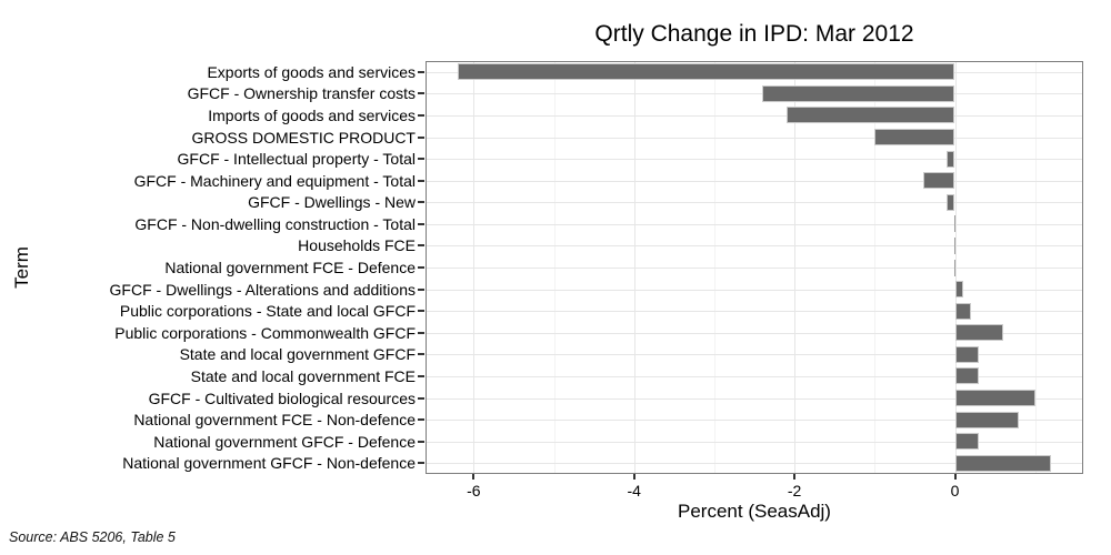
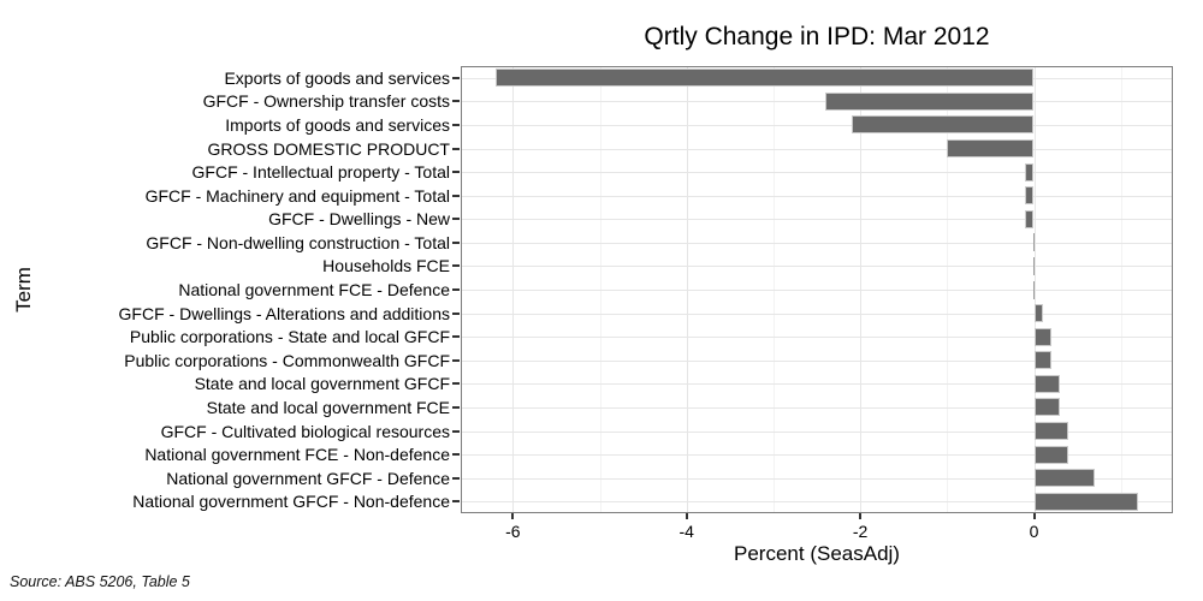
GFCF - Machinery and equipment - Total: -0.4 -> -0.1
Public corporations - Commonwealth GFCF: 0.6 -> 0.2
GFCF - Cultivated biological resources: 1.0 -> 0.4
National government FCE - Non-defence: 0.8 -> 0.4
National government GFCF - Defence: 0.3 -> 0.7
